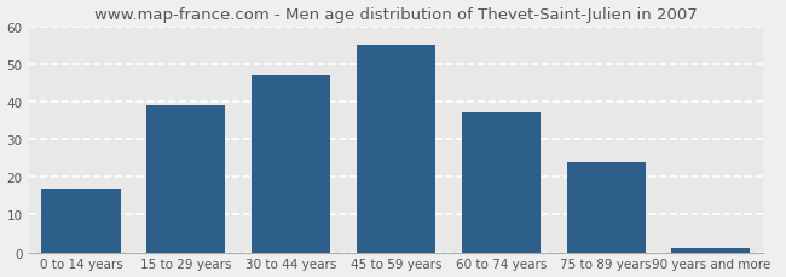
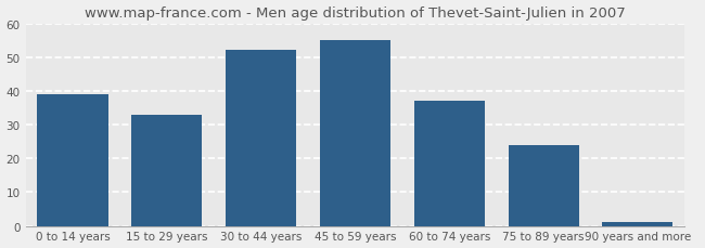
0 to 14 years: 17 -> 39
15 to 29 years: 39 -> 33
30 to 44 years: 47 -> 52
